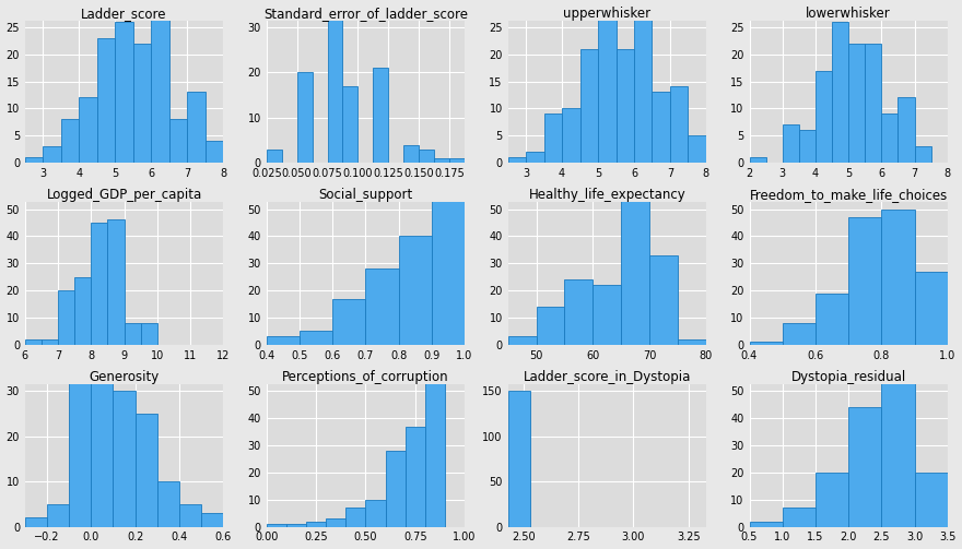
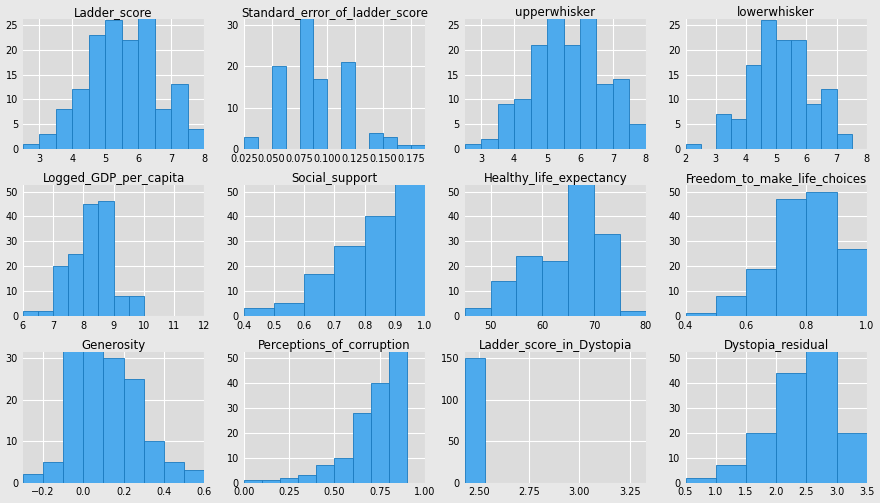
Perceptions_of_corruption/0.75: 37 -> 40
